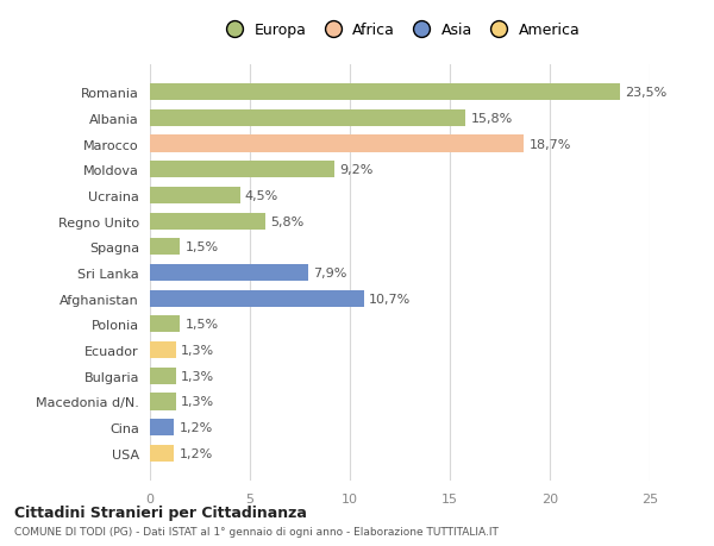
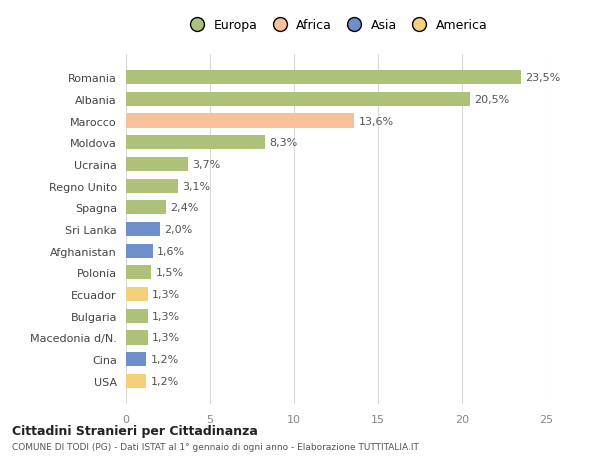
Albania: 15,8% -> 20,5%
Marocco: 18,7% -> 13,6%
Moldova: 9,2% -> 8,3%
Ucraina: 4,5% -> 3,7%
Regno Unito: 5,8% -> 3,1%
Spagna: 1,5% -> 2,4%
Sri Lanka: 7,9% -> 2,0%
Afghanistan: 10,7% -> 1,6%
